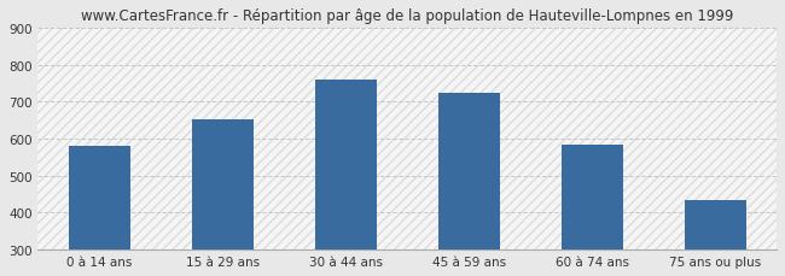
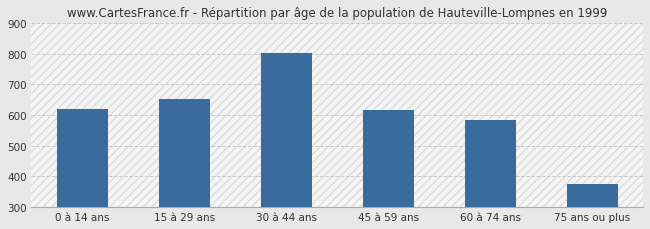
0 à 14 ans: 580 -> 620
30 à 44 ans: 760 -> 803
45 à 59 ans: 725 -> 617
75 ans ou plus: 435 -> 375
